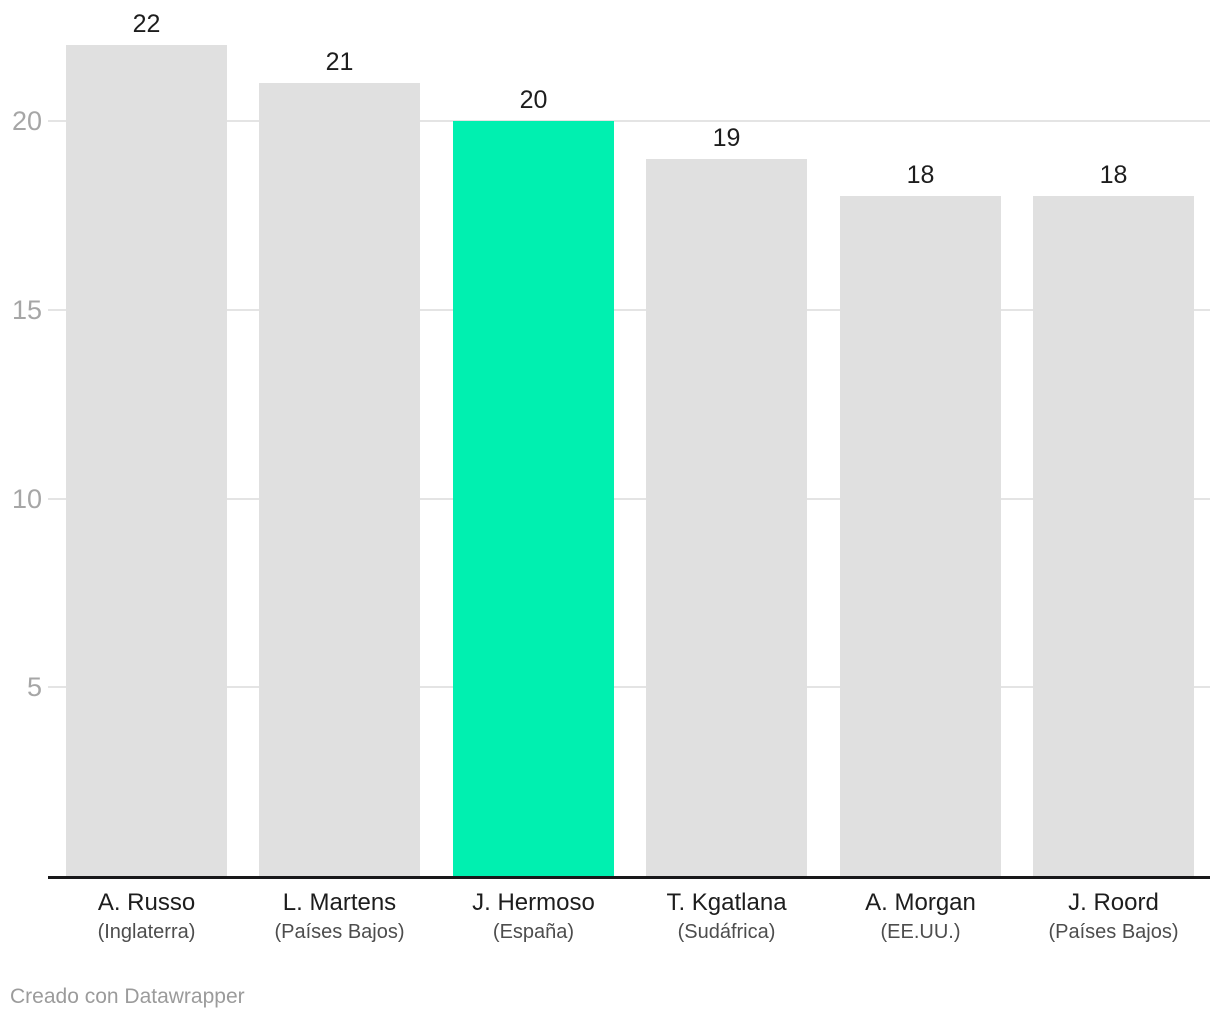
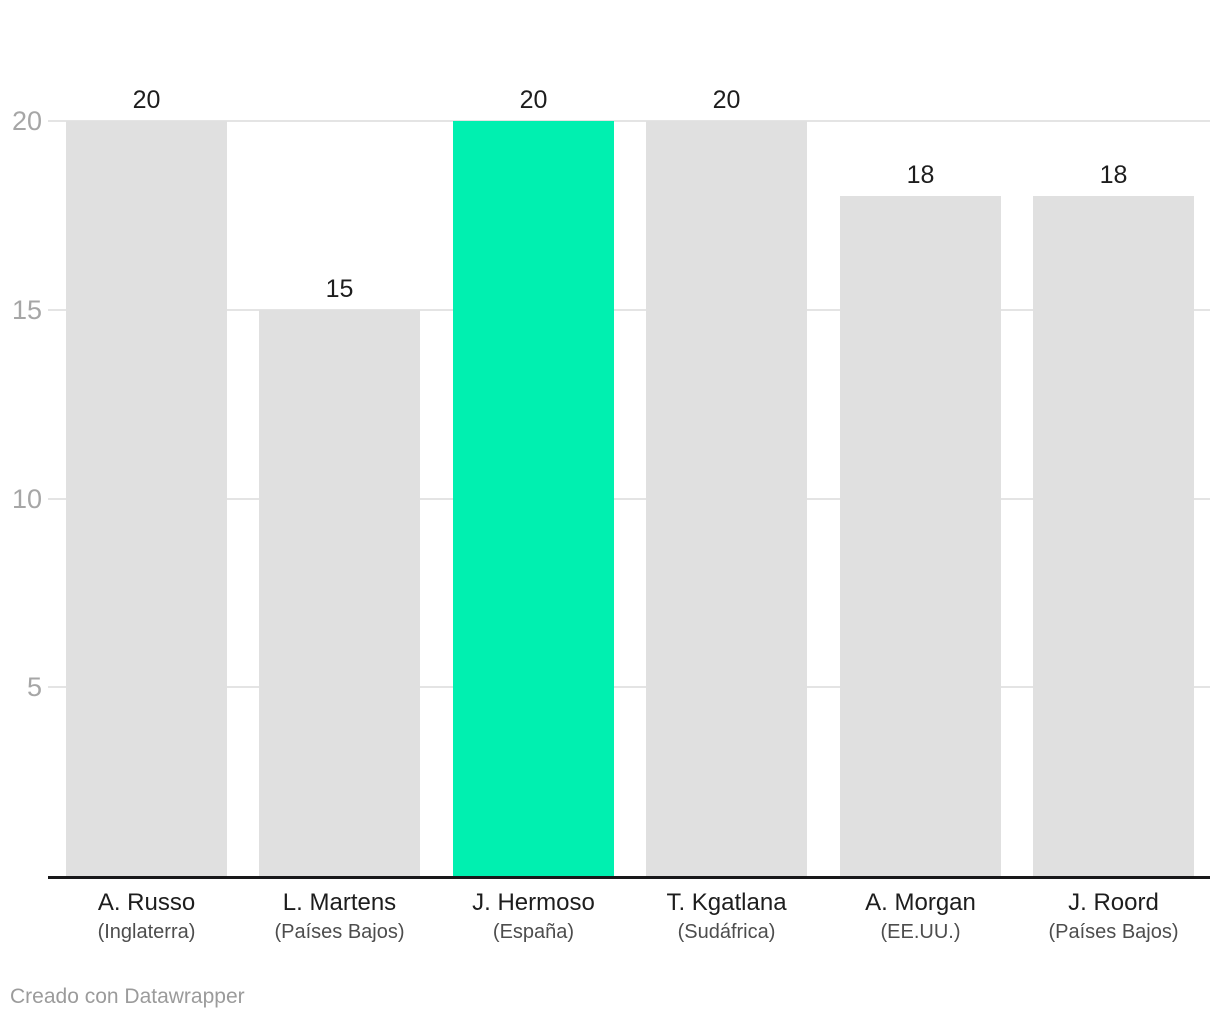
A. Russo: 22 -> 20
L. Martens: 21 -> 15
T. Kgatlana: 19 -> 20
